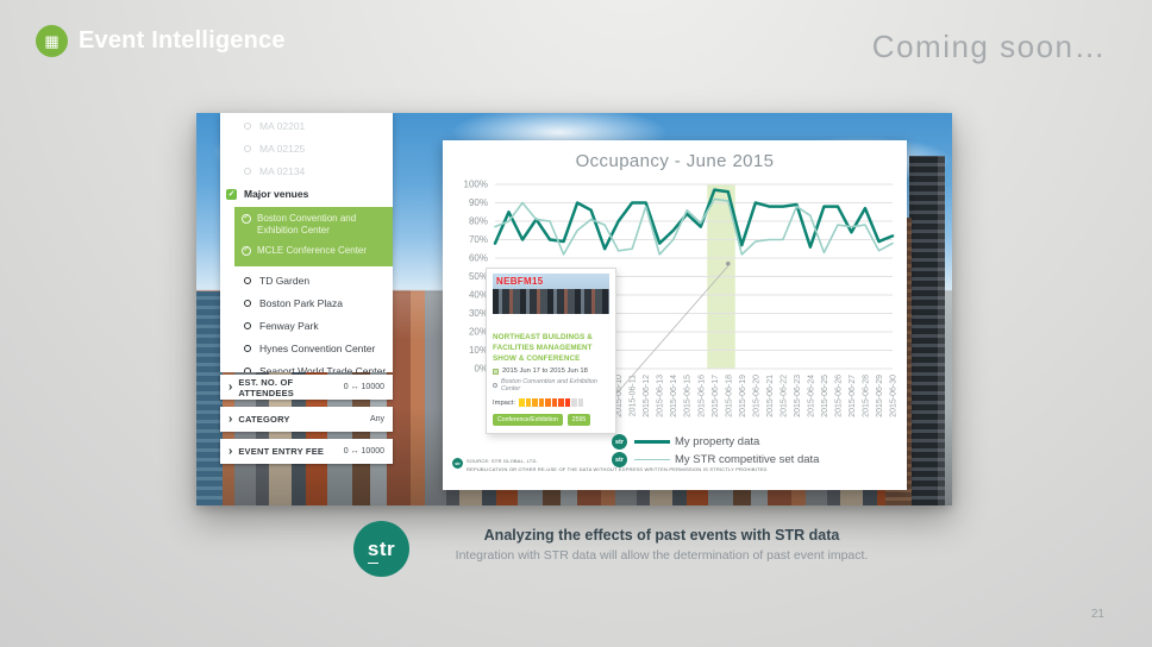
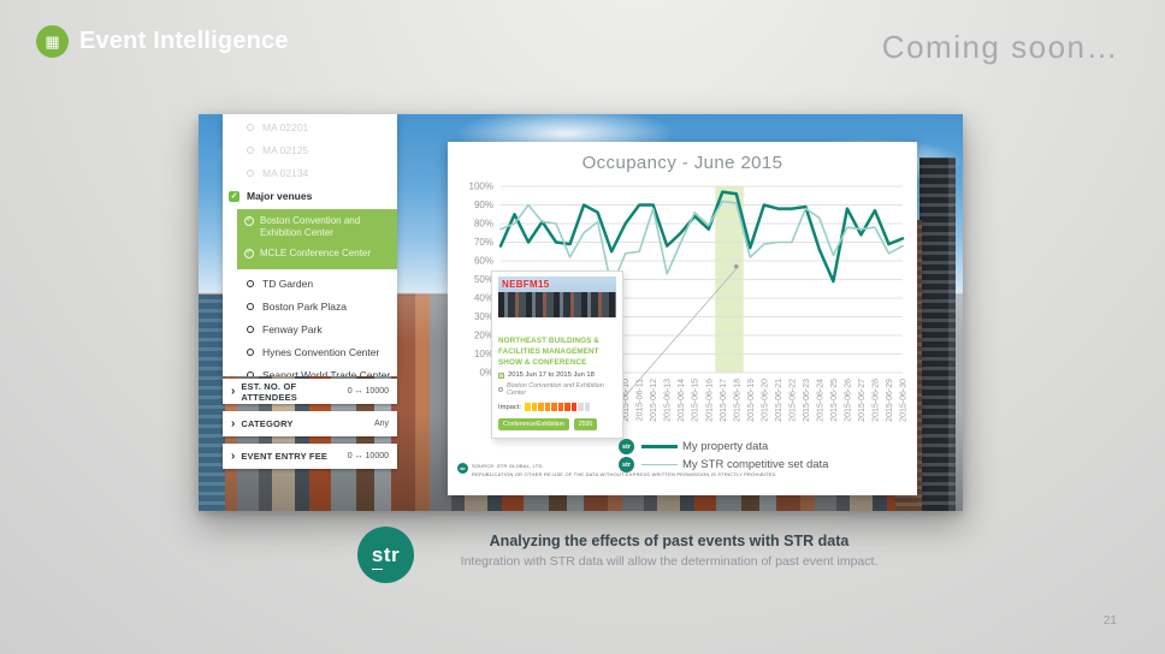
My STR competitive set data/2015-06-09: 78% -> 46%
My STR competitive set data/2015-06-13: 62% -> 53%
My property data/2015-06-25: 88% -> 49%
